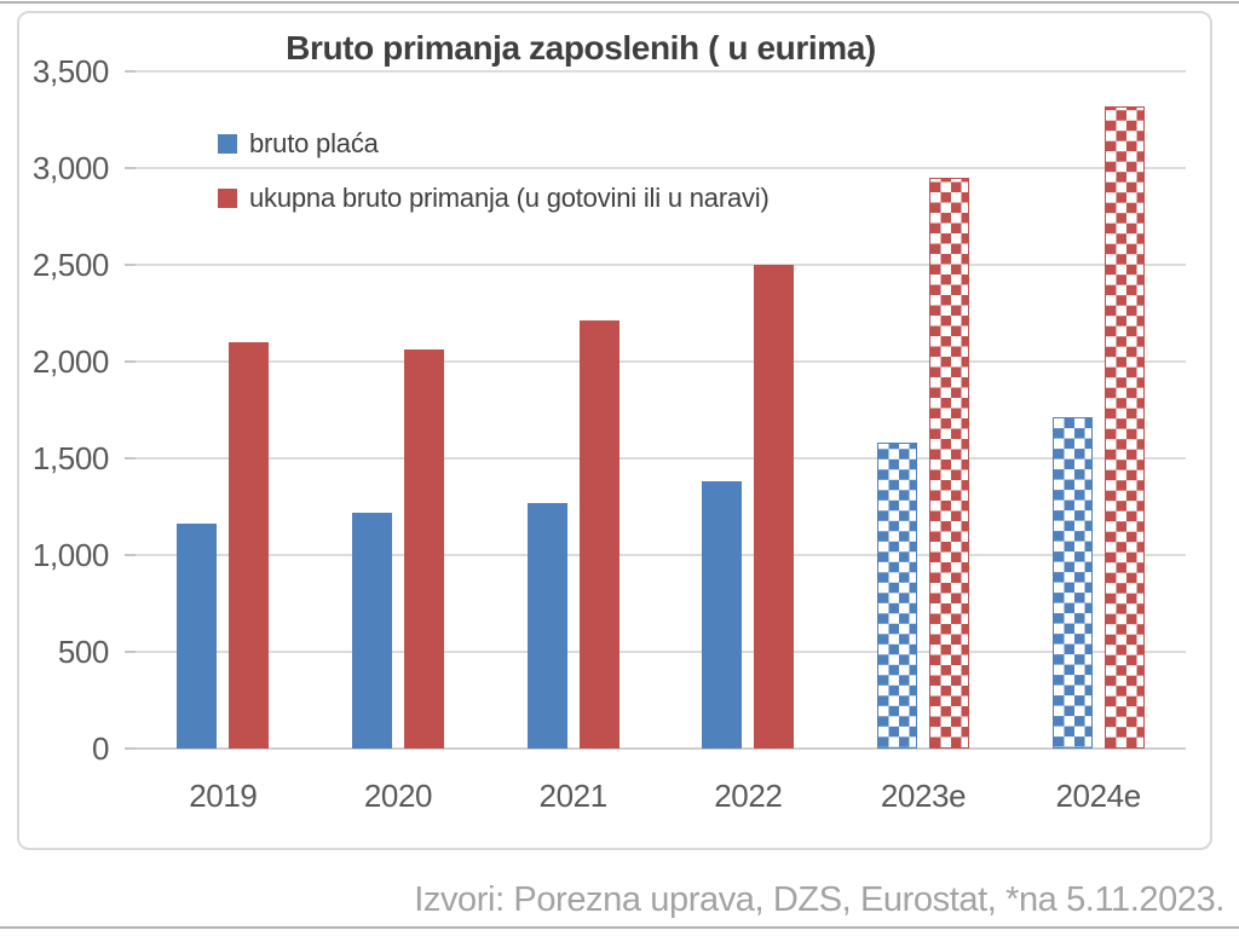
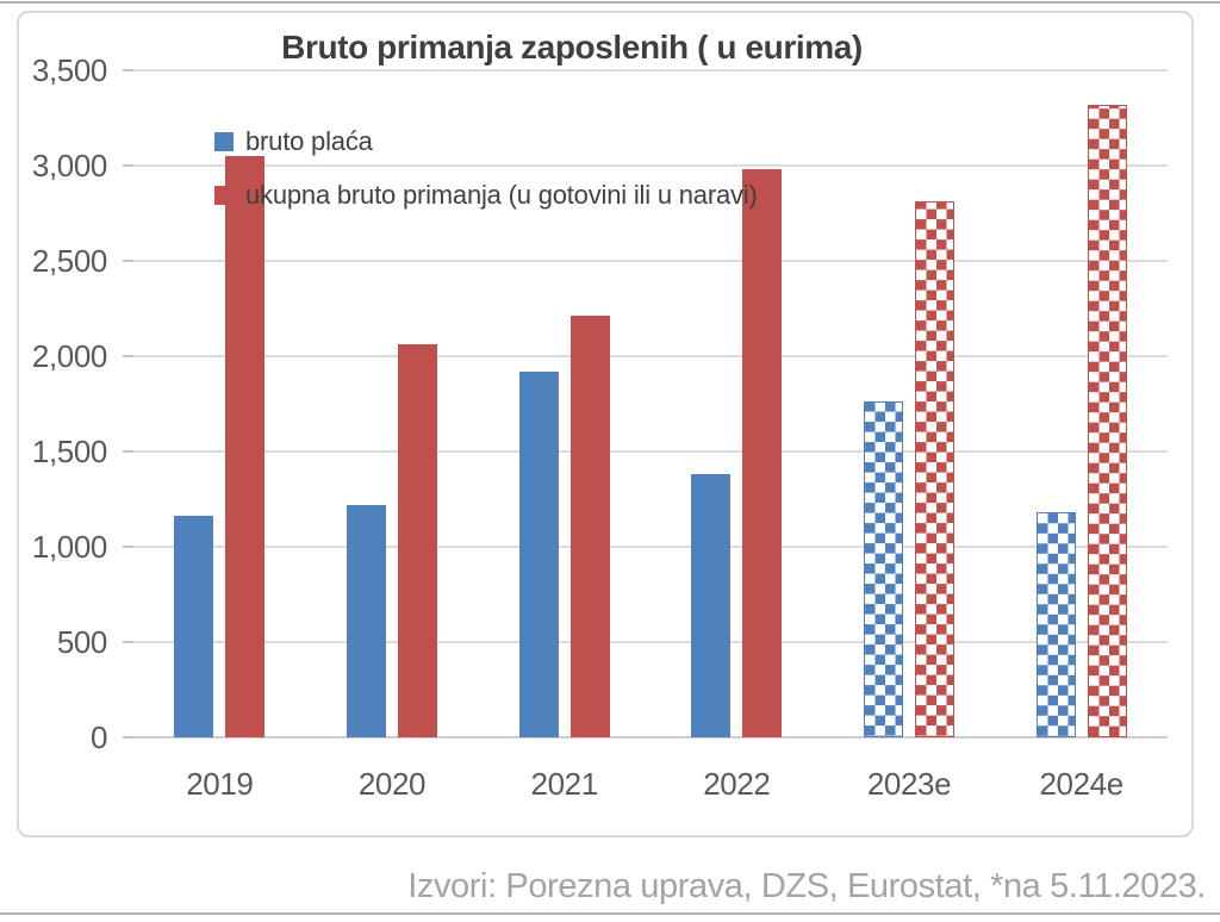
ukupna bruto primanja (u gotovini ili u naravi)/2019: 2100 -> 3050
bruto plaća/2021: 1270 -> 1920
ukupna bruto primanja (u gotovini ili u naravi)/2022: 2500 -> 2980
bruto plaća/2023e: 1580 -> 1760
ukupna bruto primanja (u gotovini ili u naravi)/2023e: 2950 -> 2810
bruto plaća/2024e: 1710 -> 1180
